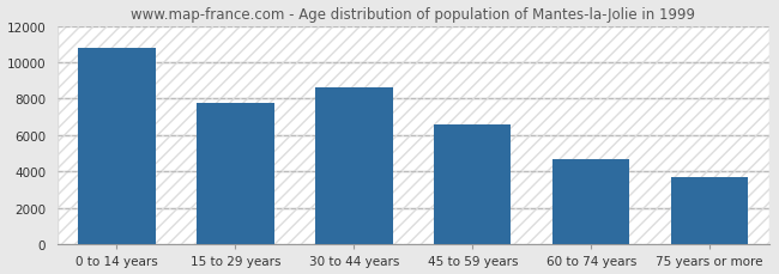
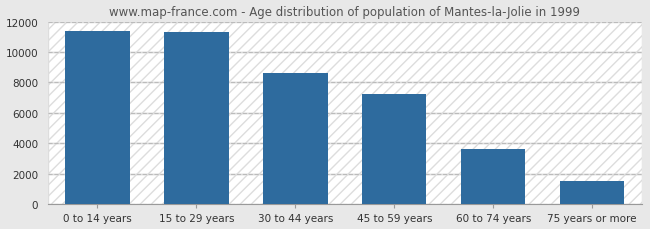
0 to 14 years: 10800 -> 11400
15 to 29 years: 7800 -> 11300
45 to 59 years: 6600 -> 7200
60 to 74 years: 4700 -> 3600
75 years or more: 3700 -> 1600
